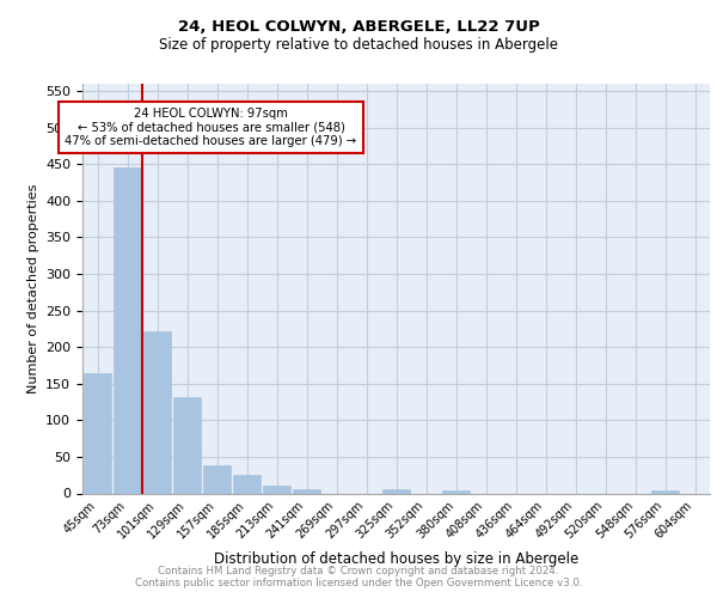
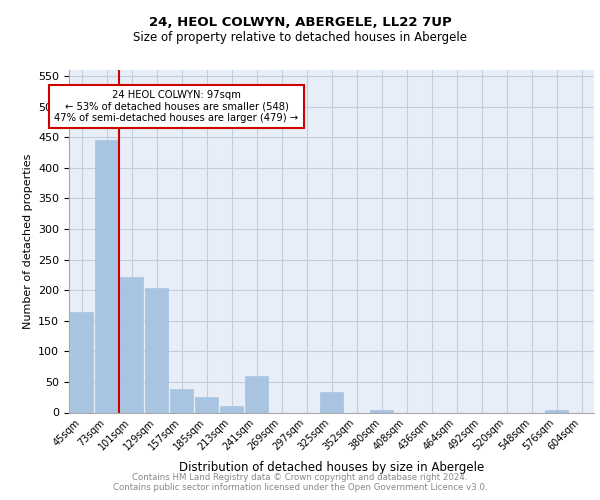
129sqm: 131 -> 204
241sqm: 6 -> 60
325sqm: 5 -> 34
